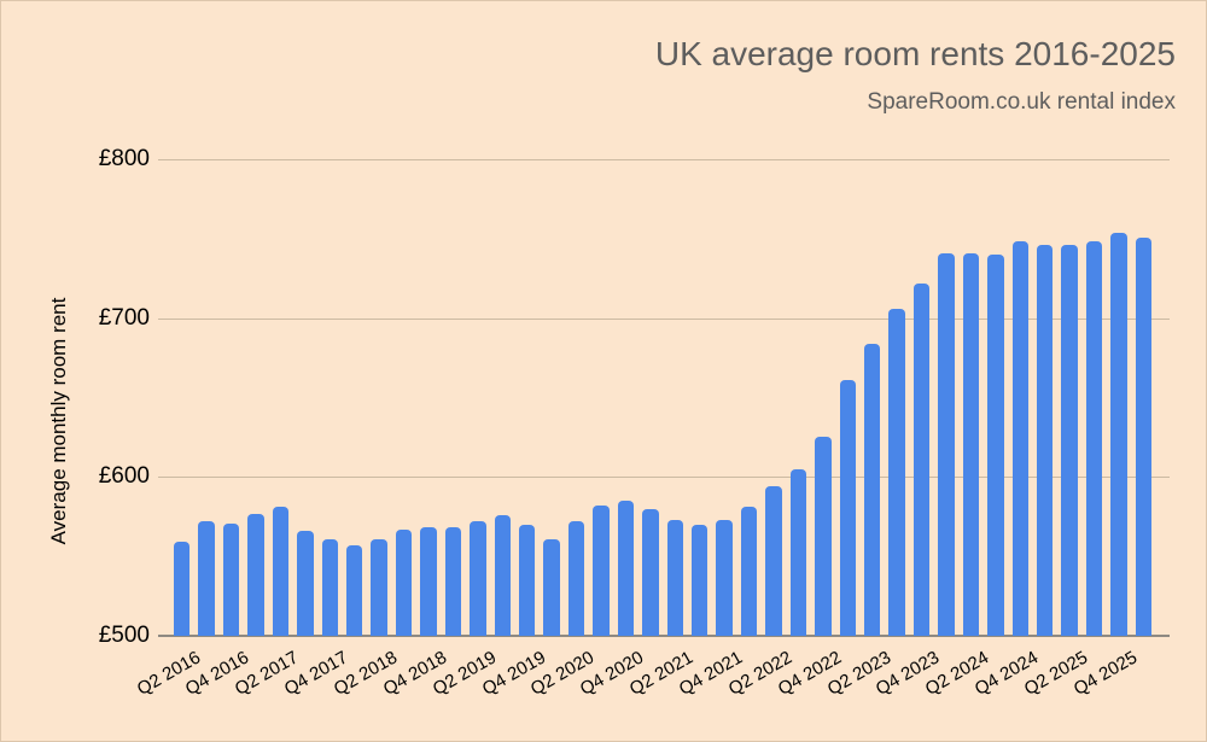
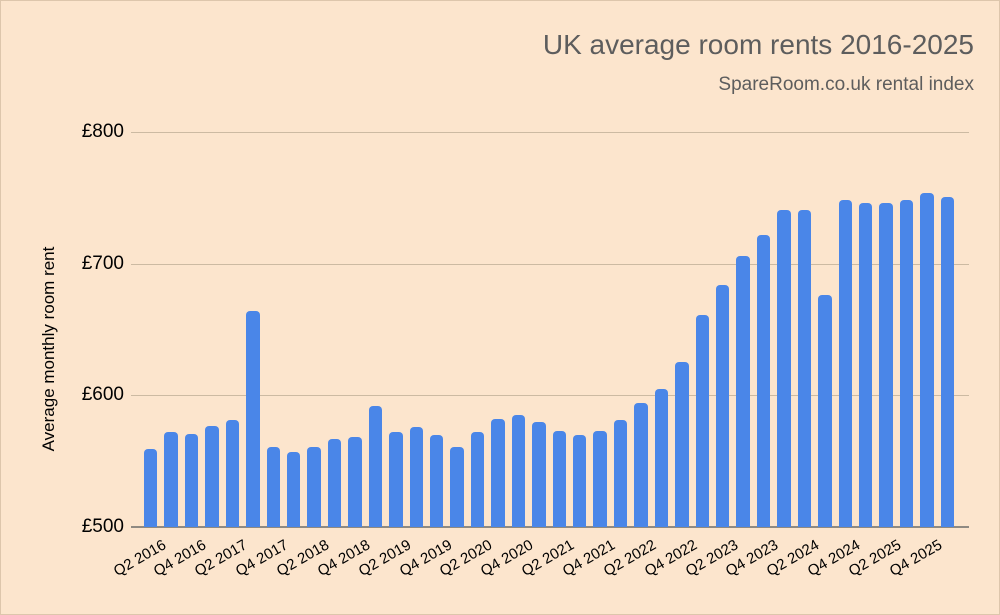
Q2 2017: £566 -> £664
Q4 2018: £568 -> £592
Q2 2024: £740 -> £676
